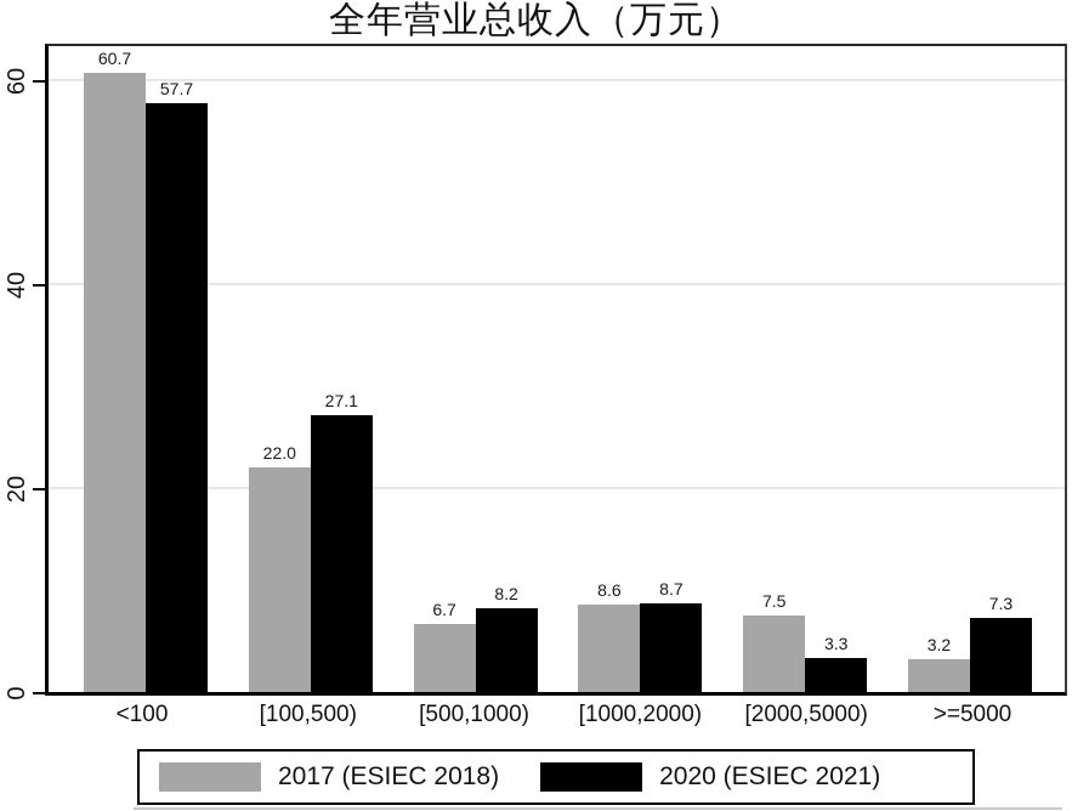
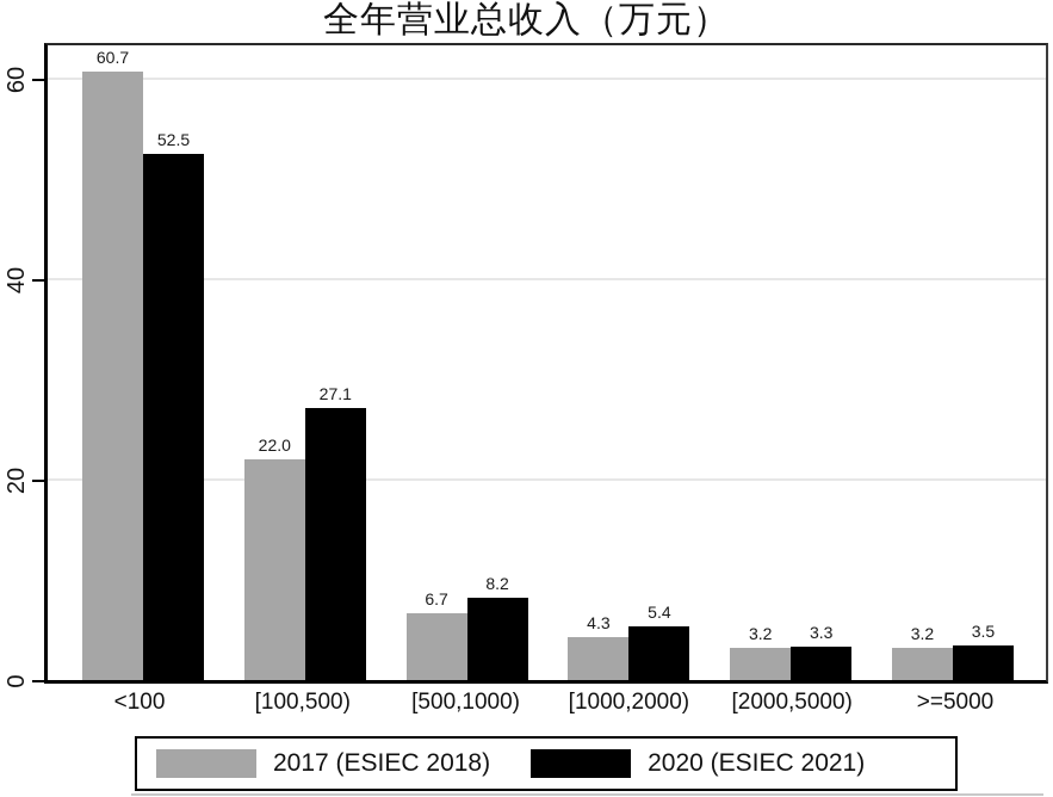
2020 (ESIEC 2021)/<100: 57.7 -> 52.5
2017 (ESIEC 2018)/[1000,2000): 8.6 -> 4.3
2020 (ESIEC 2021)/[1000,2000): 8.7 -> 5.4
2017 (ESIEC 2018)/[2000,5000): 7.5 -> 3.2
2020 (ESIEC 2021)/>=5000: 7.3 -> 3.5
